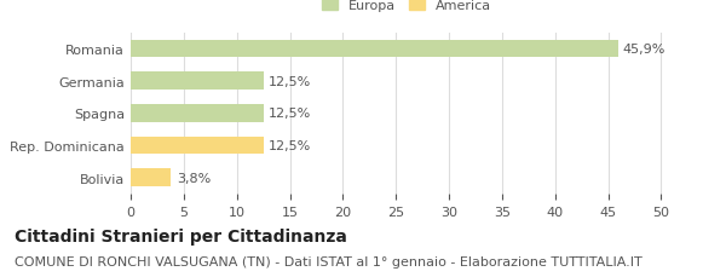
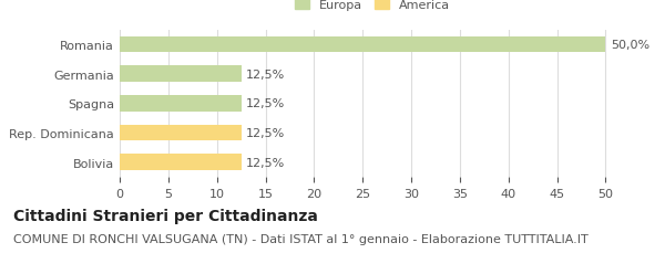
Romania: 45,9% -> 50,0%
Bolivia: 3,8% -> 12,5%
